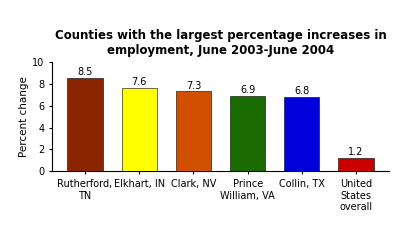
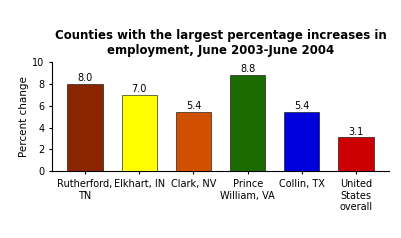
Rutherford, TN: 8.5 -> 8.0
Elkhart, IN: 7.6 -> 7.0
Clark, NV: 7.3 -> 5.4
Prince William, VA: 6.9 -> 8.8
Collin, TX: 6.8 -> 5.4
United States overall: 1.2 -> 3.1
